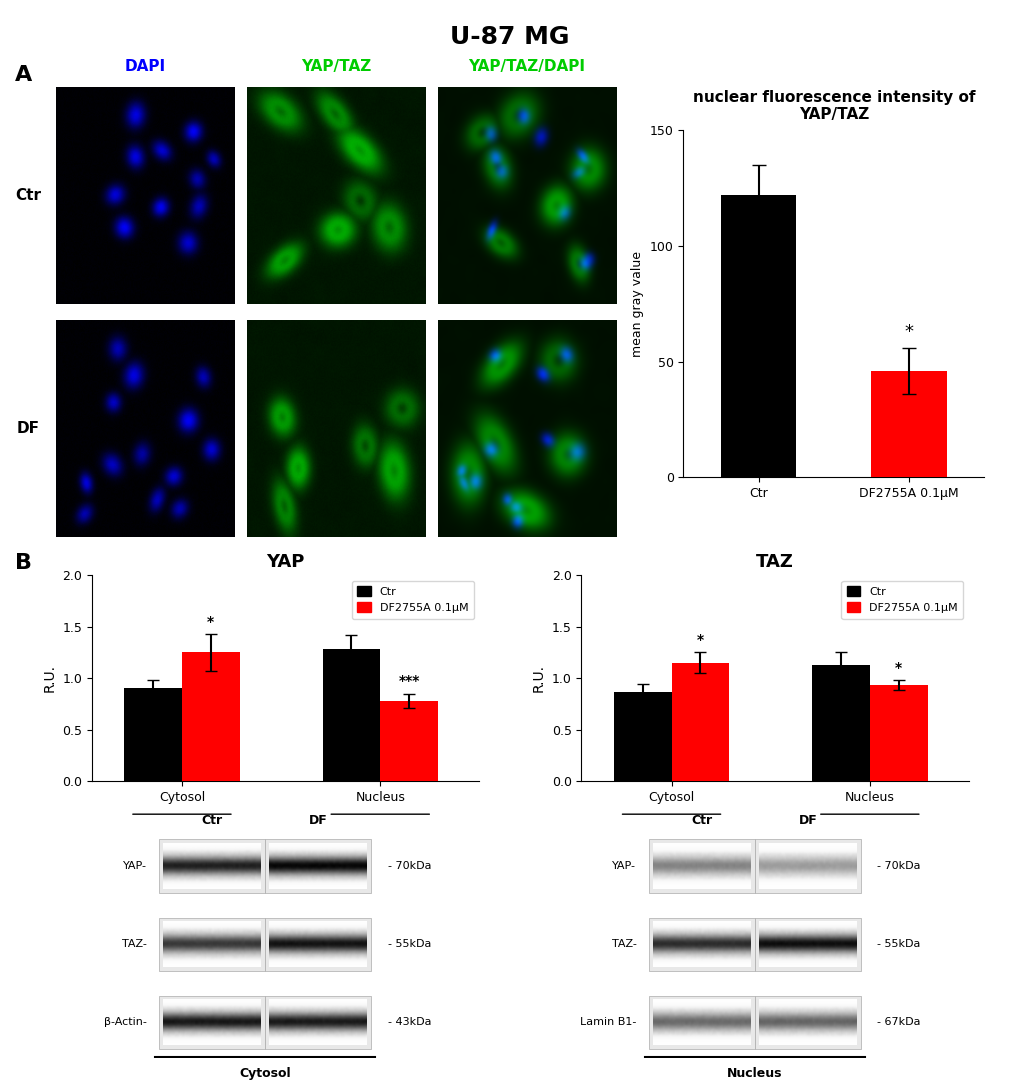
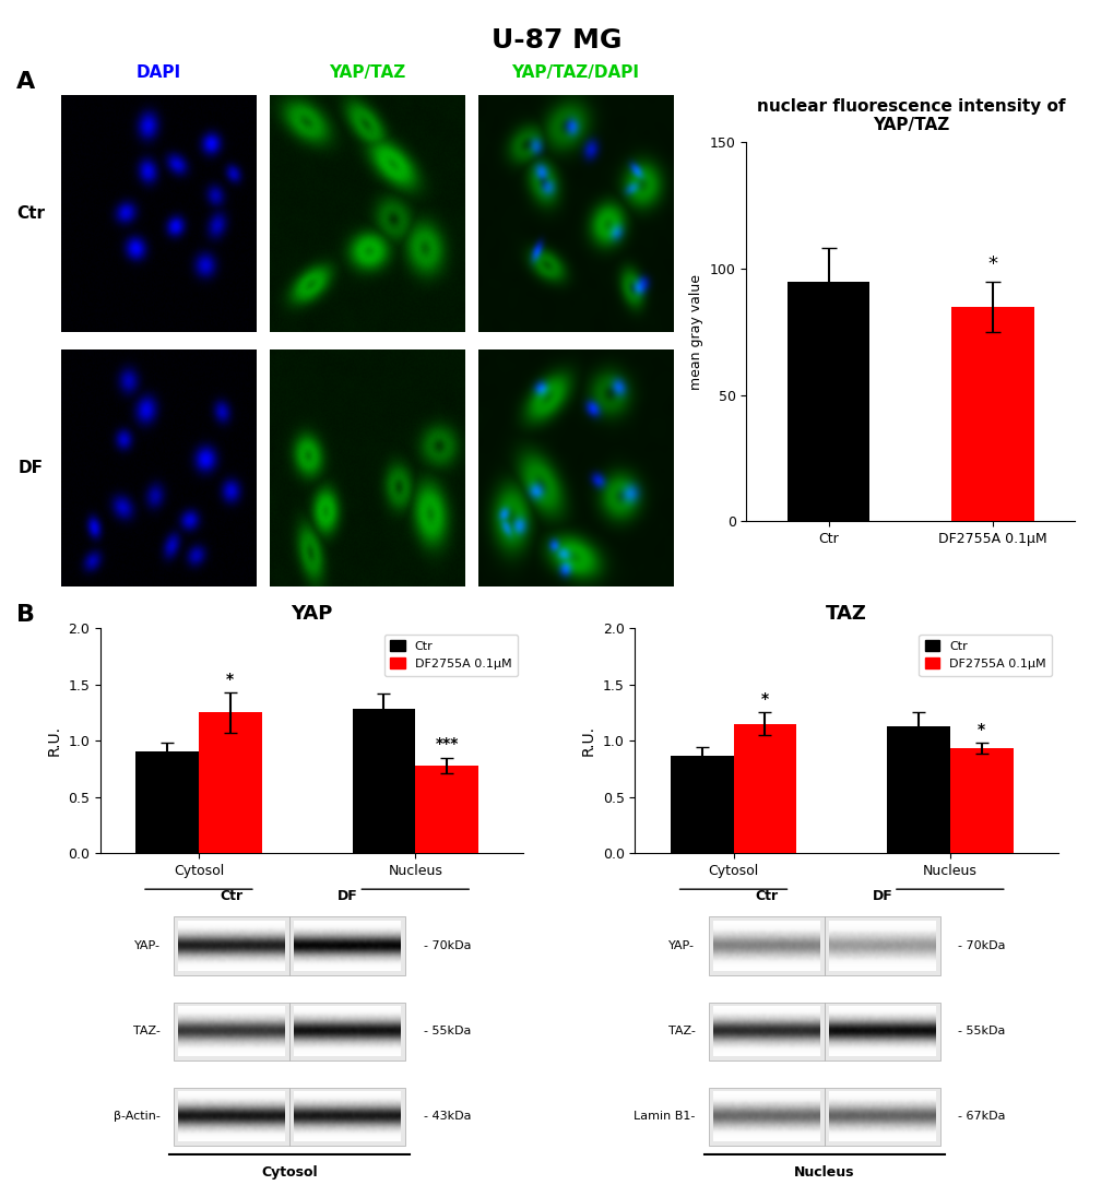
nuclear fluorescence intensity of YAP/TAZ/Ctr: 122 -> 95
nuclear fluorescence intensity of YAP/TAZ/DF2755A 0.1μM: 46 -> 85
